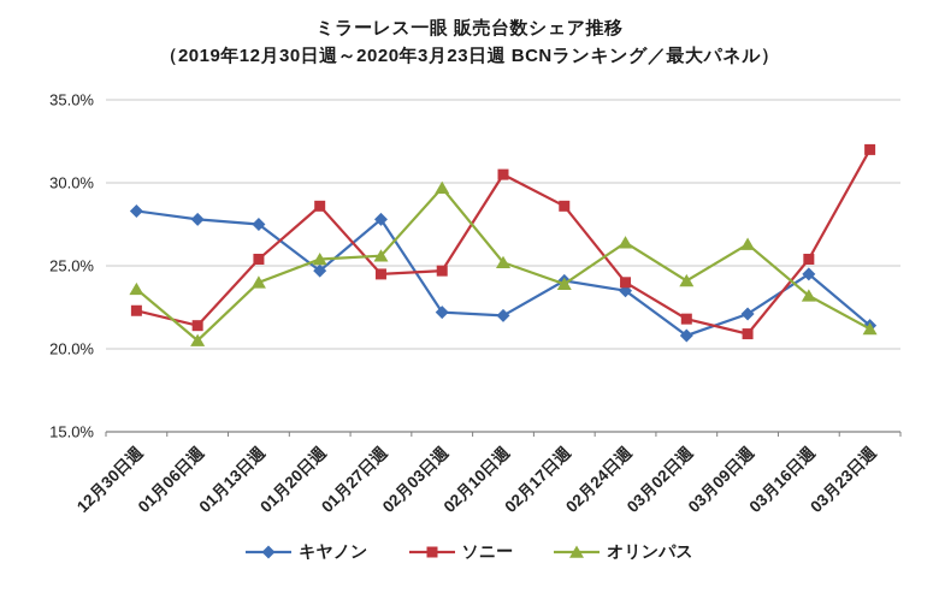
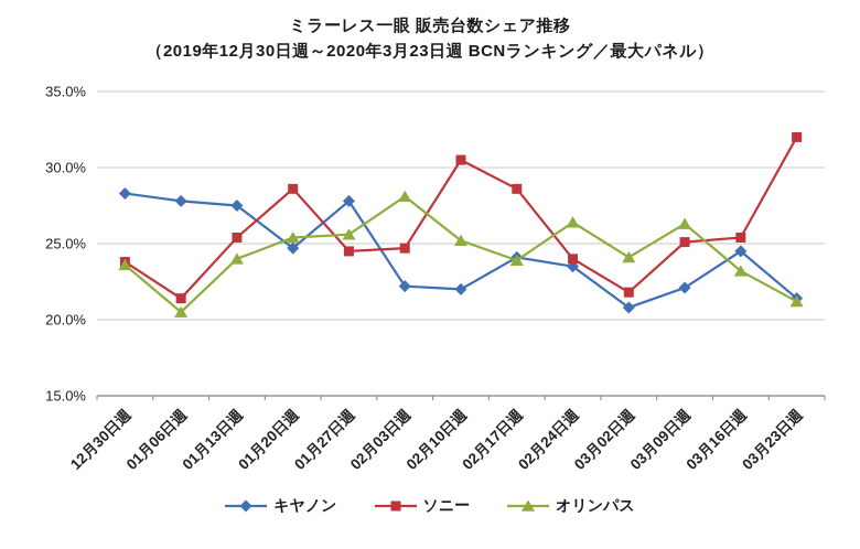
ソニー/12月30日週: 22.3% -> 23.8%
オリンパス/02月03日週: 29.7% -> 28.1%
ソニー/03月09日週: 20.9% -> 25.1%
